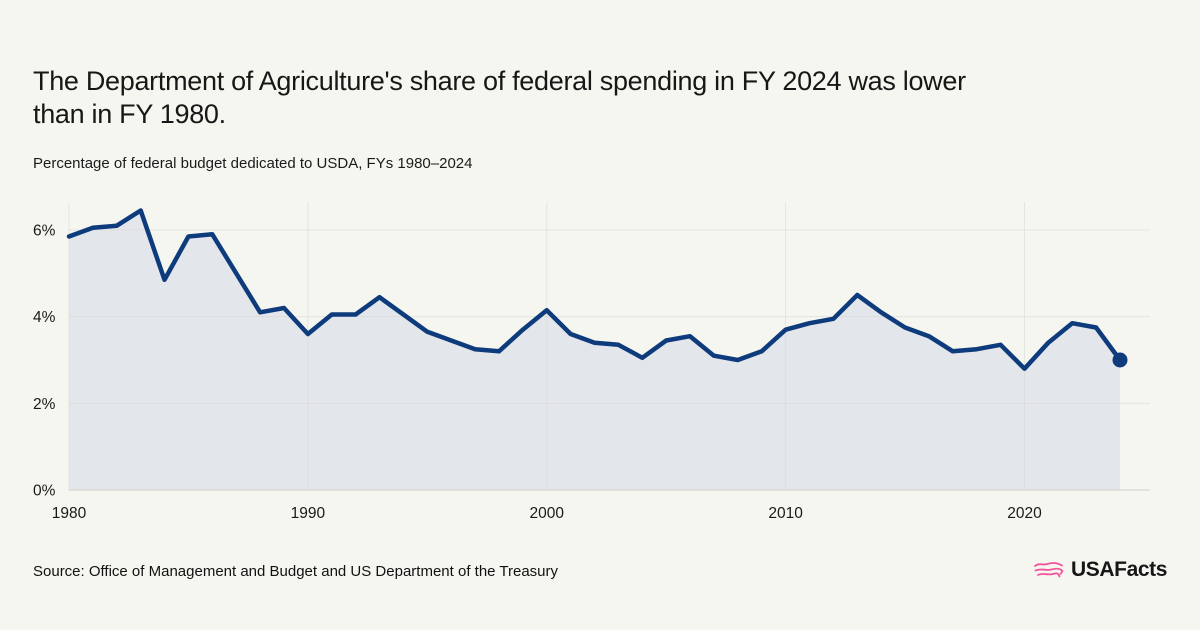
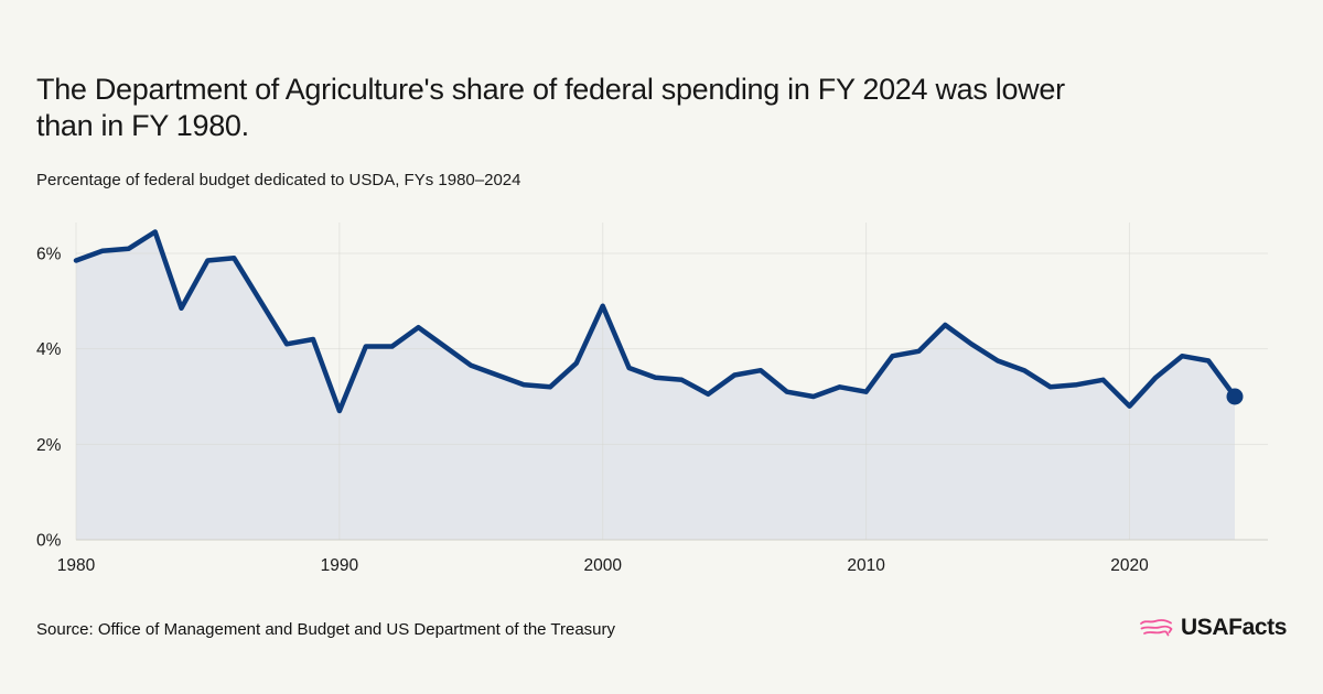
1990: 3.6% -> 2.7%
2000: 4.2% -> 4.9%
2010: 3.7% -> 3.1%
